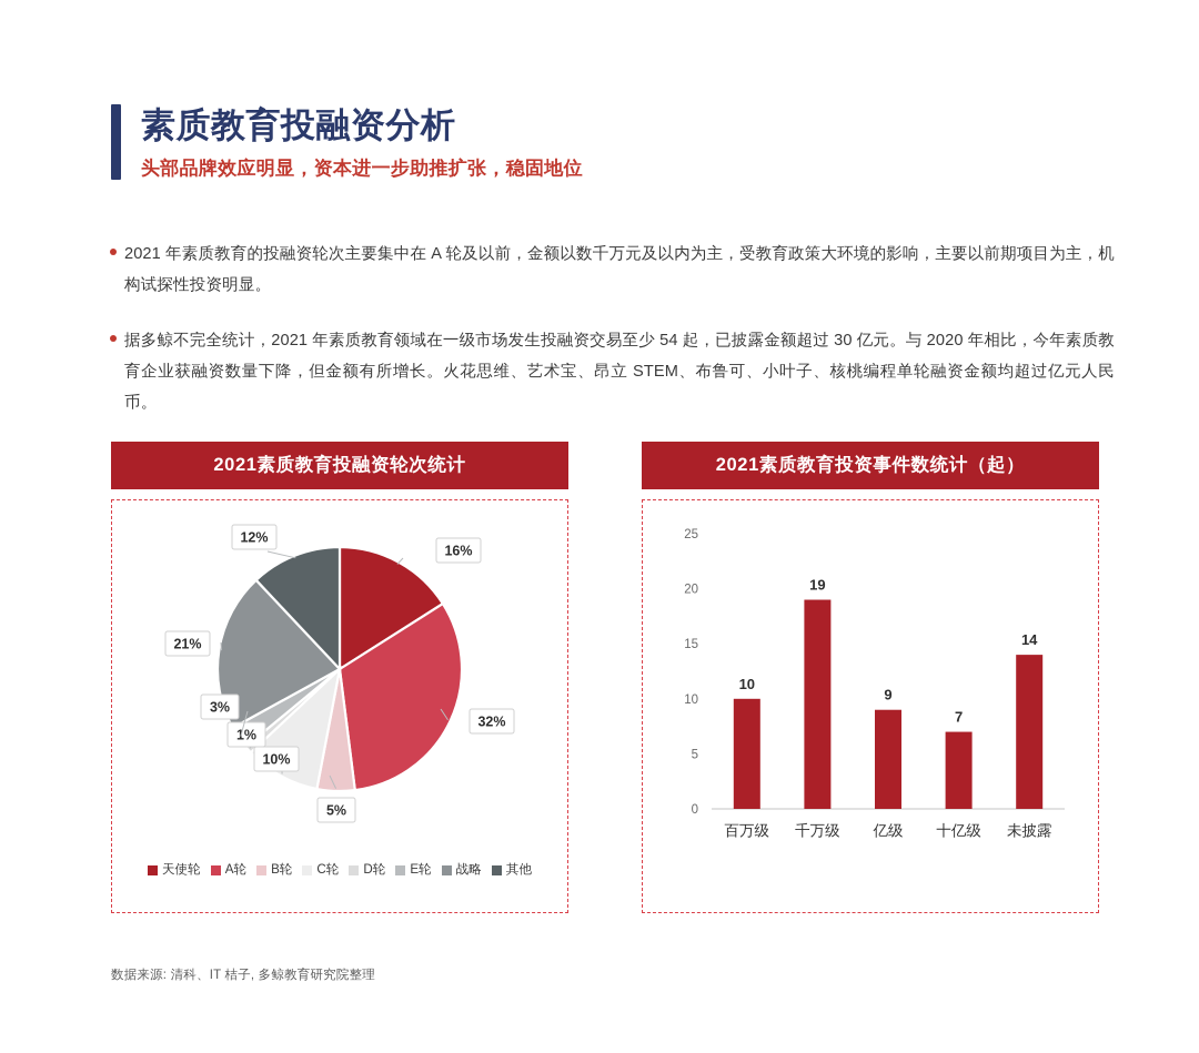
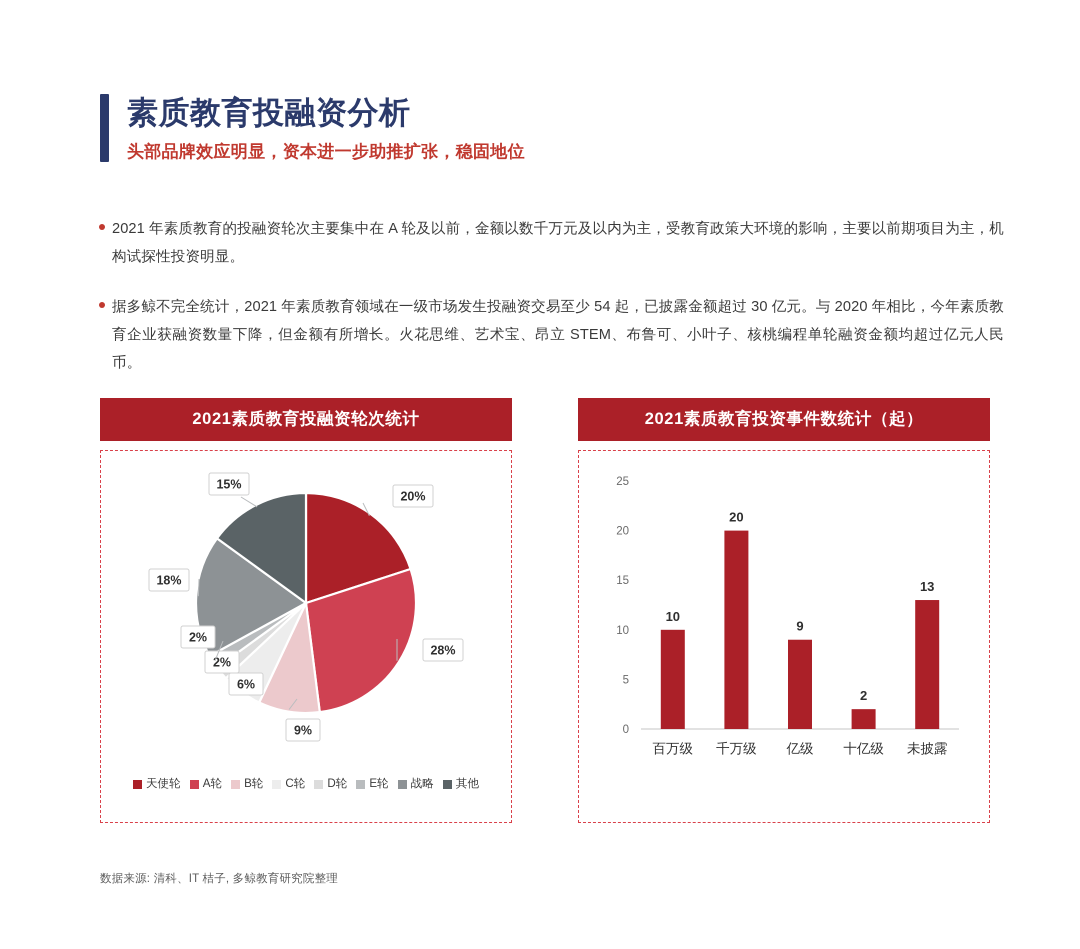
2021素质教育投融资轮次统计/天使轮: 16% -> 20%
2021素质教育投融资轮次统计/A轮: 32% -> 28%
2021素质教育投融资轮次统计/B轮: 5% -> 9%
2021素质教育投融资轮次统计/C轮: 10% -> 6%
2021素质教育投融资轮次统计/D轮: 1% -> 2%
2021素质教育投融资轮次统计/E轮: 3% -> 2%
2021素质教育投融资轮次统计/战略: 21% -> 18%
2021素质教育投融资轮次统计/其他: 12% -> 15%
2021素质教育投资事件数统计（起）/千万级: 19 -> 20
2021素质教育投资事件数统计（起）/十亿级: 7 -> 2
2021素质教育投资事件数统计（起）/未披露: 14 -> 13
